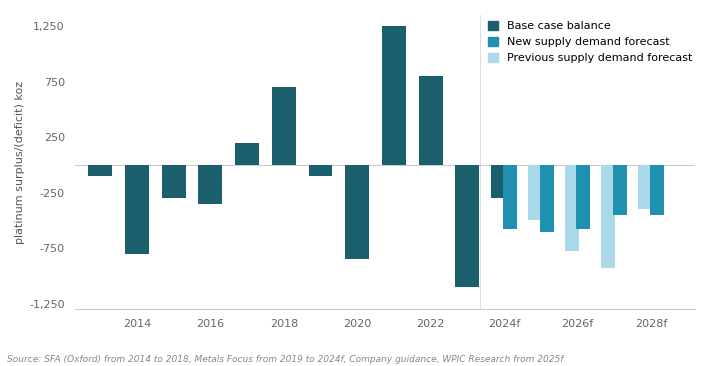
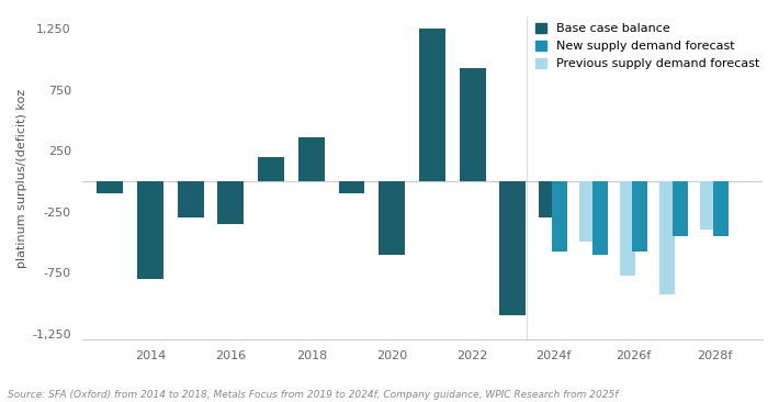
Base case balance/2018: 700 -> 360
Base case balance/2020: -850 -> -600
Base case balance/2022: 800 -> 930
